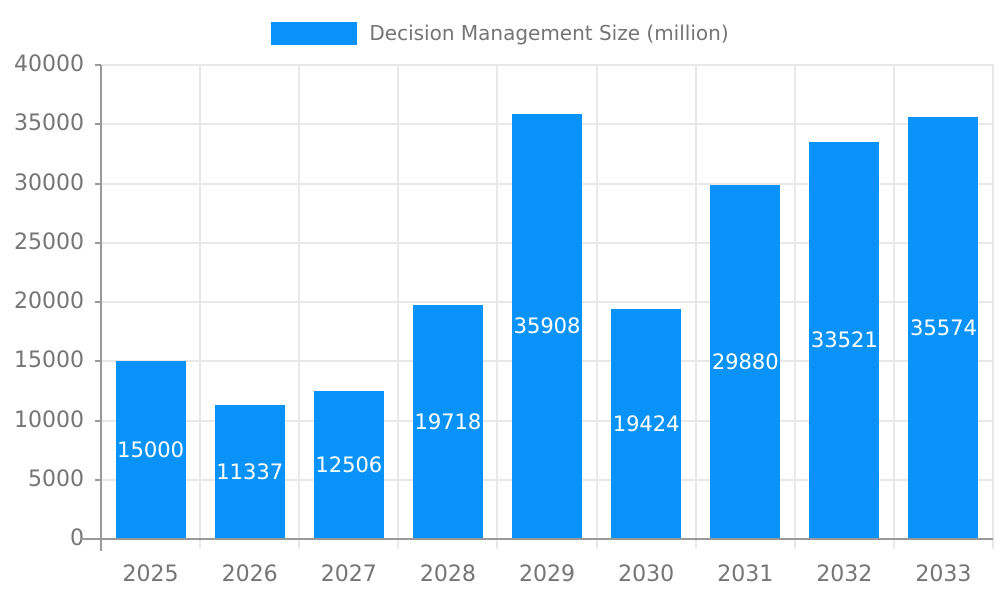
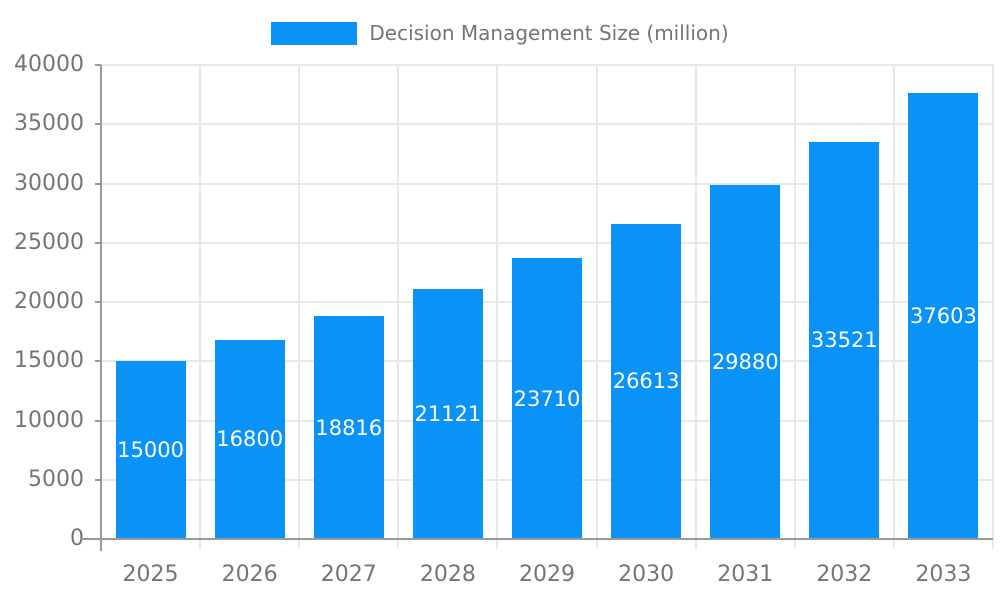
2026: 11337 -> 16800
2027: 12506 -> 18816
2028: 19718 -> 21121
2029: 35908 -> 23710
2030: 19424 -> 26613
2033: 35574 -> 37603
